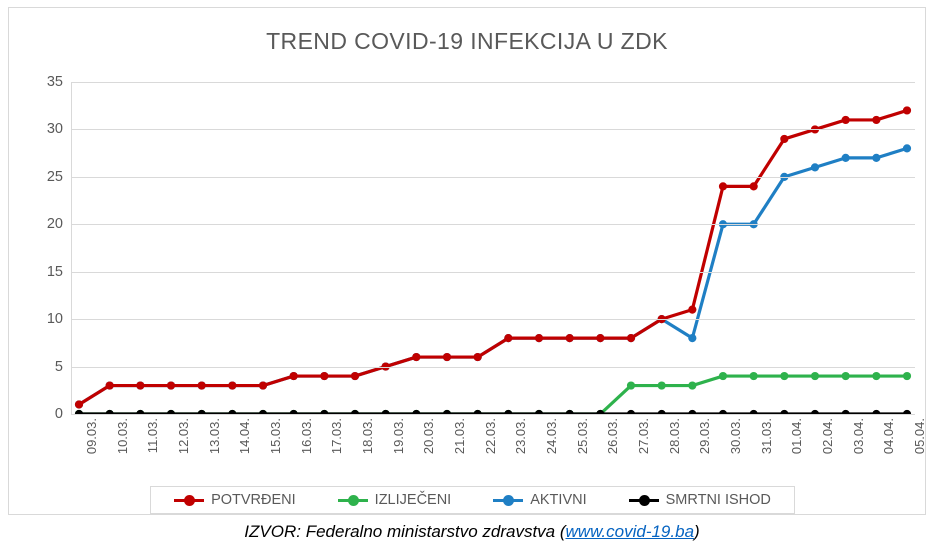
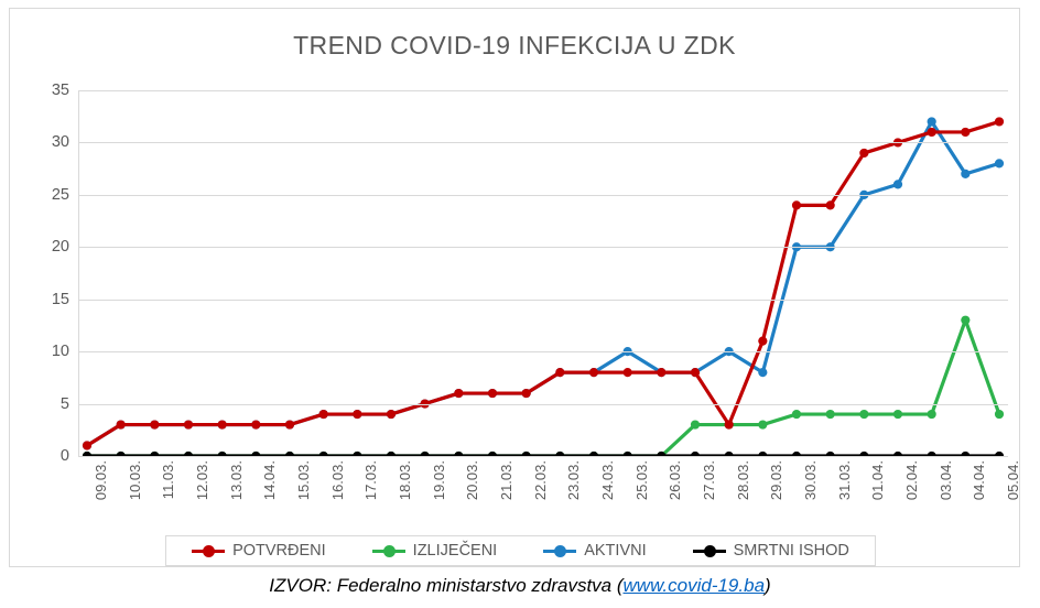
AKTIVNI/25.03.: 8 -> 10
POTVRĐENI/28.03.: 10 -> 3
AKTIVNI/03.04.: 27 -> 32
IZLIJEČENI/04.04.: 4 -> 13
